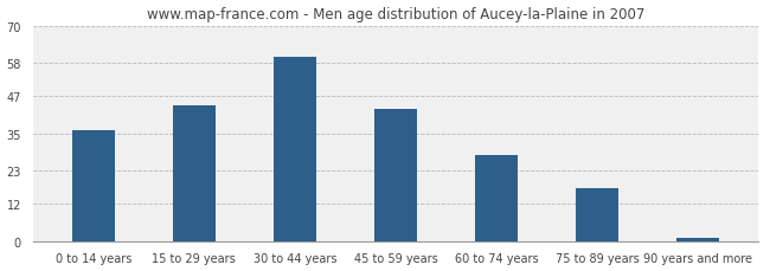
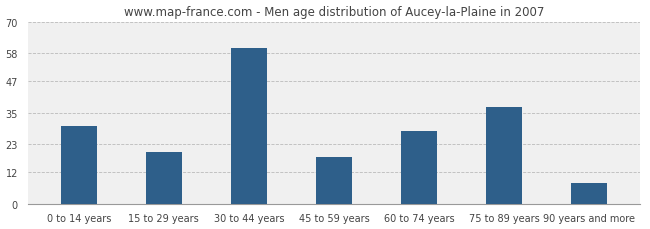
0 to 14 years: 36 -> 30
15 to 29 years: 44 -> 20
45 to 59 years: 43 -> 18
75 to 89 years: 17 -> 37
90 years and more: 1 -> 8
